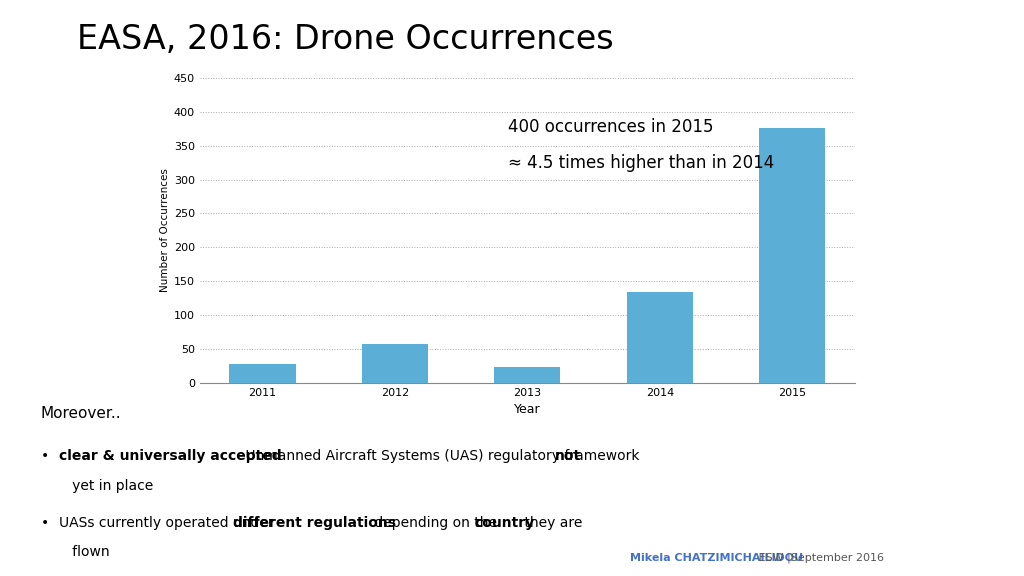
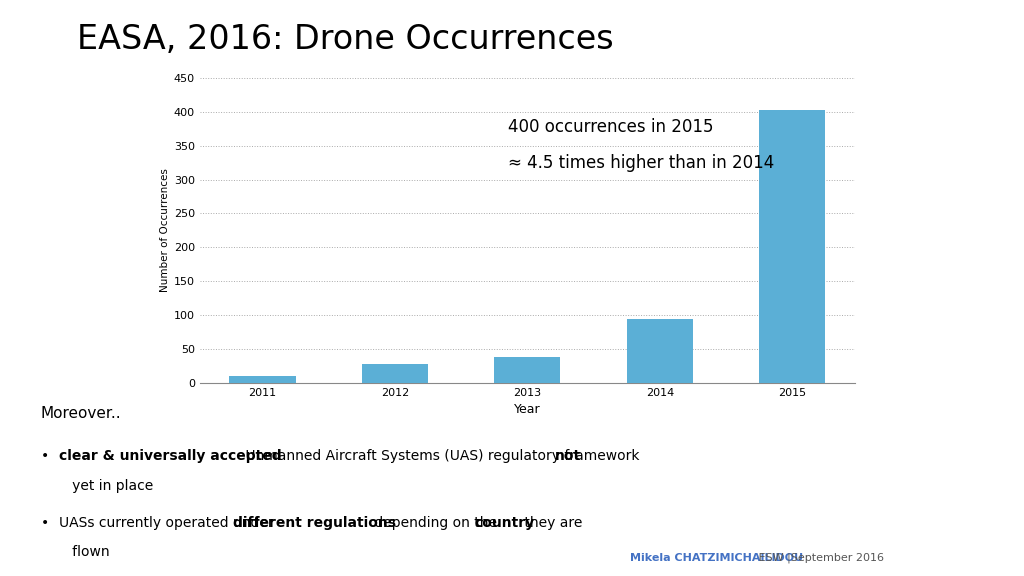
2011: 28 -> 11
2012: 58 -> 28
2013: 24 -> 39
2014: 134 -> 95
2015: 376 -> 403
